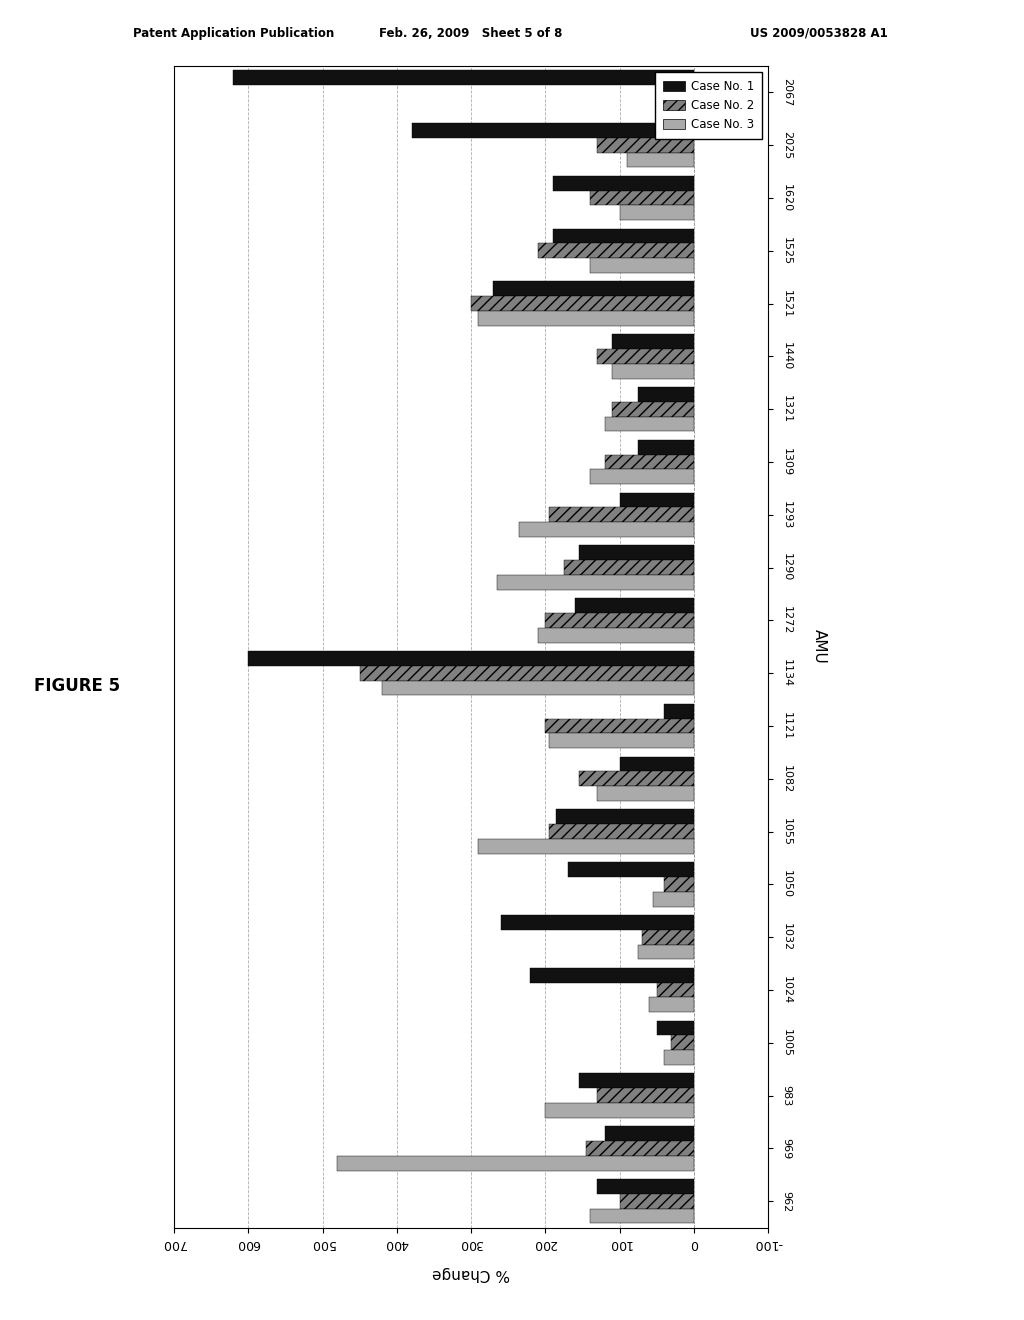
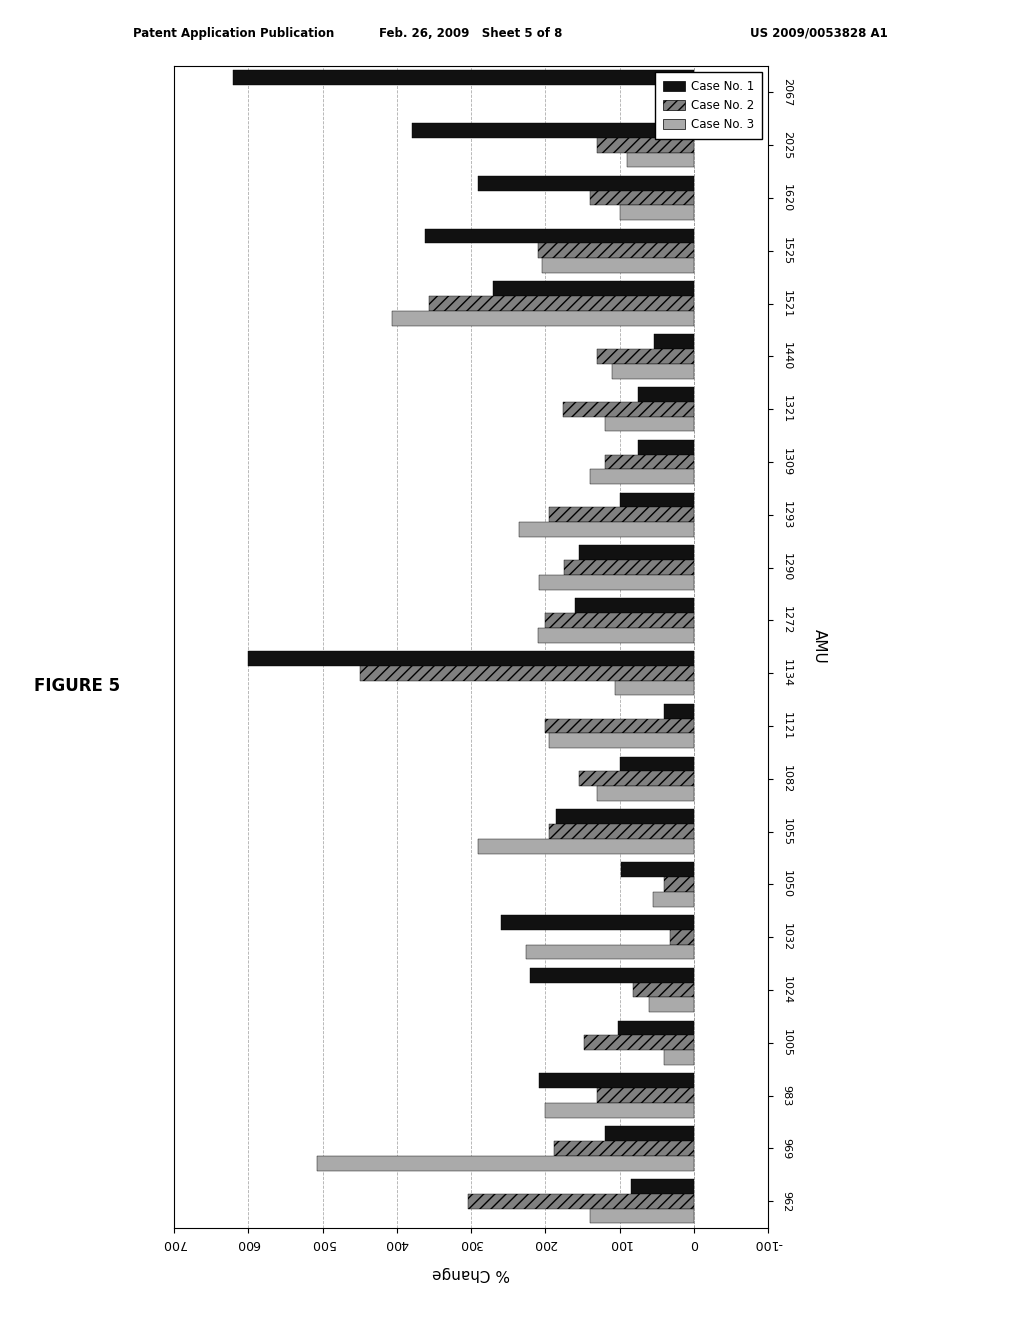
Case No. 1/1620: 190 -> 290
Case No. 1/1525: 190 -> 362
Case No. 3/1525: 140 -> 204
Case No. 2/1521: 300 -> 356
Case No. 3/1521: 290 -> 406
Case No. 1/1440: 110 -> 54
Case No. 2/1321: 110 -> 176
Case No. 3/1290: 265 -> 208
Case No. 3/1134: 420 -> 106
Case No. 1/1050: 170 -> 98
Case No. 2/1032: 70 -> 32
Case No. 3/1032: 75 -> 226
Case No. 2/1024: 50 -> 82
Case No. 1/1005: 50 -> 102
Case No. 2/1005: 30 -> 148
Case No. 1/983: 155 -> 208
Case No. 2/969: 145 -> 188
Case No. 3/969: 480 -> 508
Case No. 1/962: 130 -> 84
Case No. 2/962: 100 -> 304
